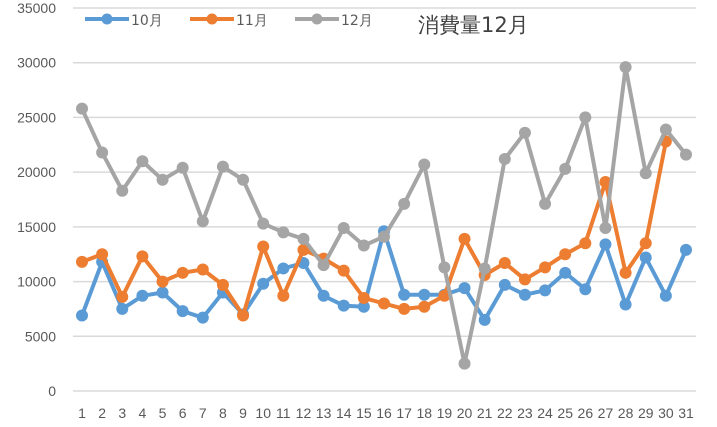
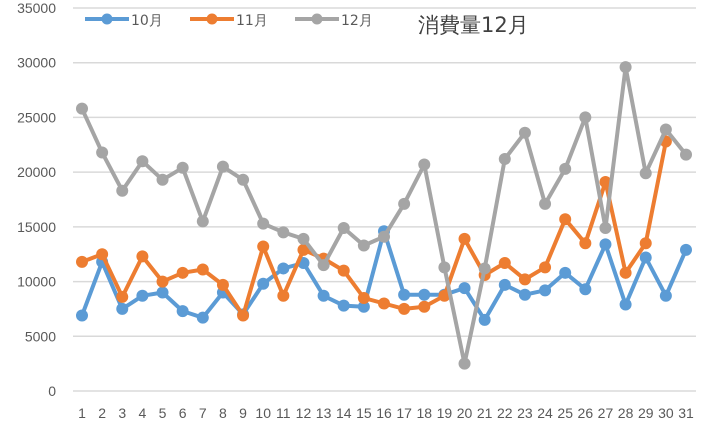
11月/25: 12500 -> 15700
